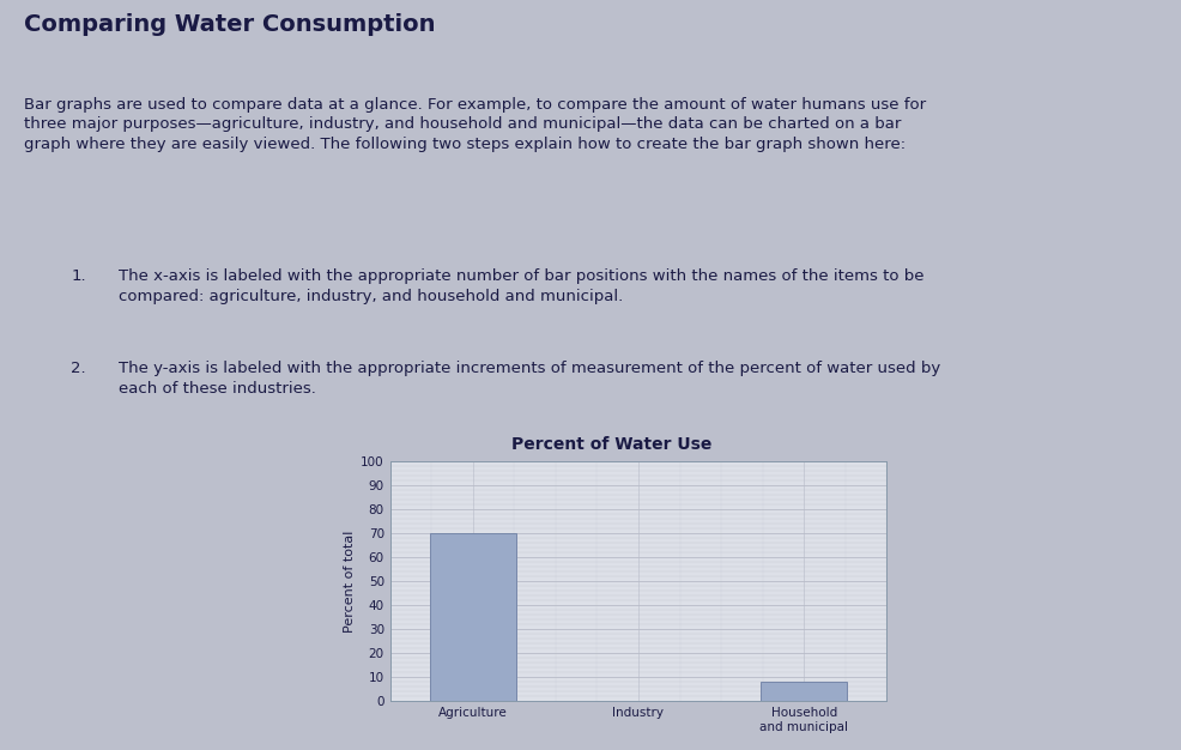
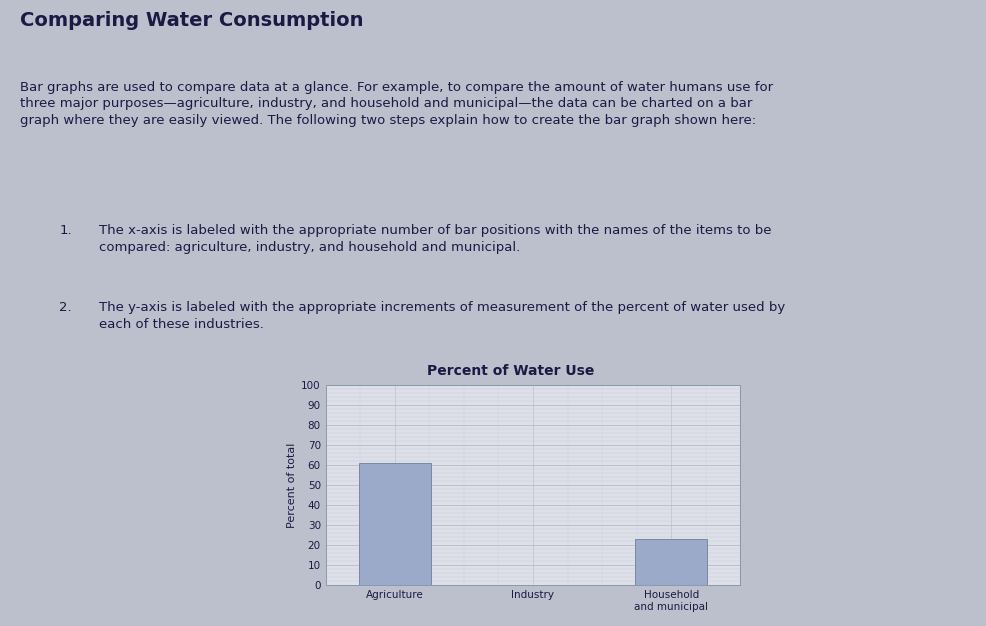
Agriculture: 70 -> 61
Household and municipal: 8 -> 23
